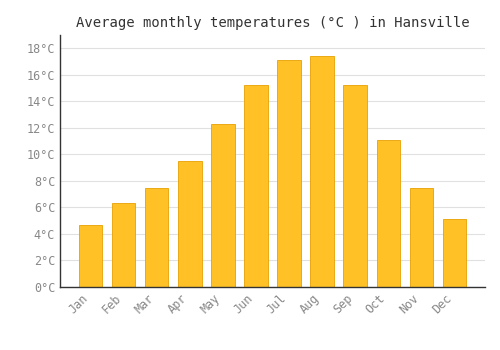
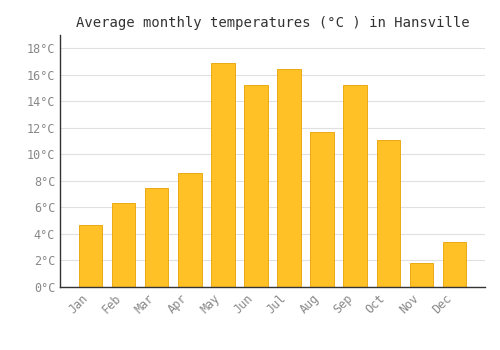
Apr: 9.5°C -> 8.6°C
May: 12.3°C -> 16.9°C
Jul: 17.1°C -> 16.4°C
Aug: 17.4°C -> 11.7°C
Nov: 7.5°C -> 1.8°C
Dec: 5.1°C -> 3.4°C
